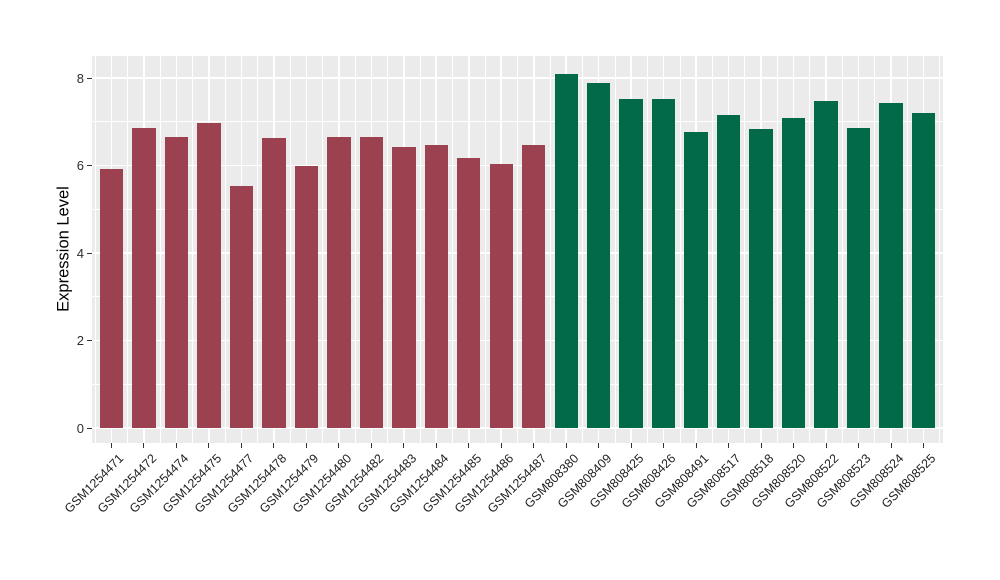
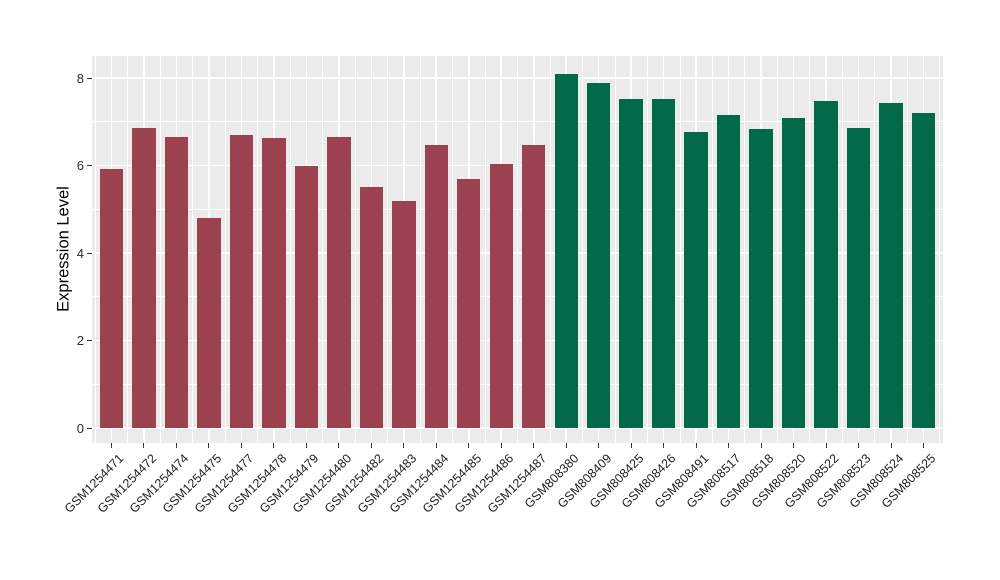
GSM1254475: 7.0 -> 4.8
GSM1254477: 5.5 -> 6.7
GSM1254482: 6.7 -> 5.5
GSM1254483: 6.4 -> 5.2
GSM1254485: 6.2 -> 5.7
